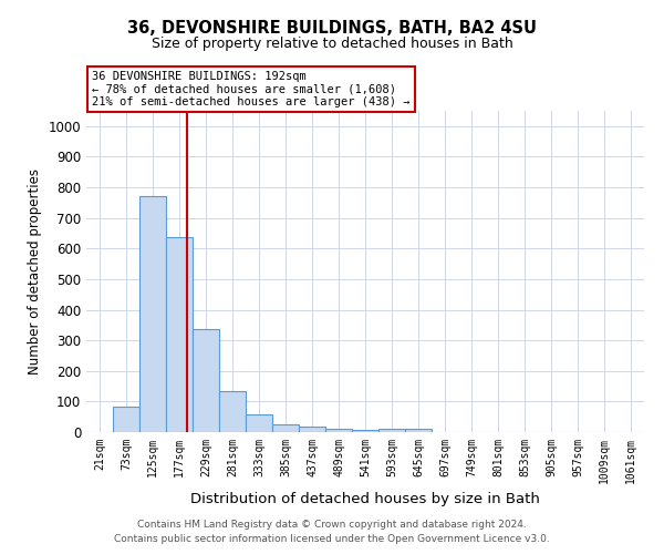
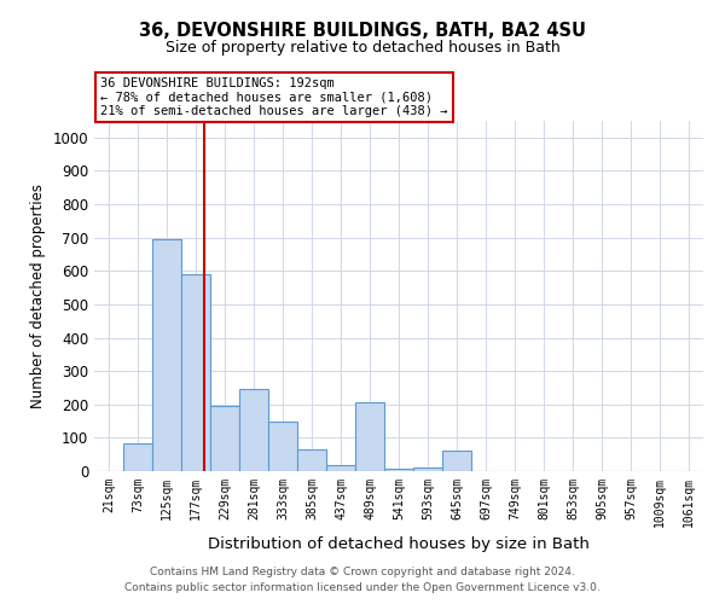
125sqm: 770 -> 695
177sqm: 638 -> 590
229sqm: 335 -> 195
281sqm: 133 -> 245
333sqm: 57 -> 150
385sqm: 25 -> 65
489sqm: 11 -> 205
645sqm: 10 -> 60
